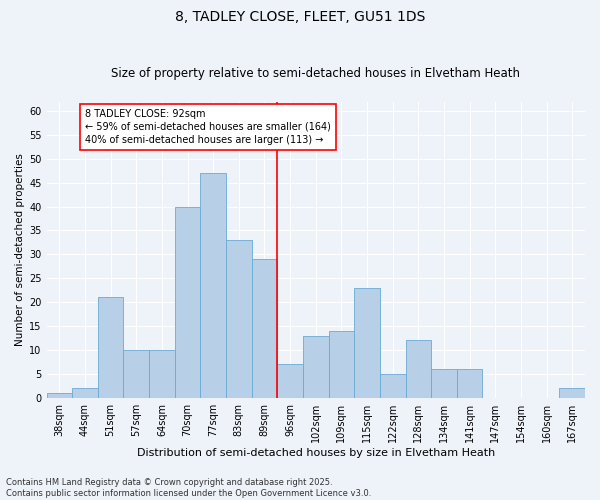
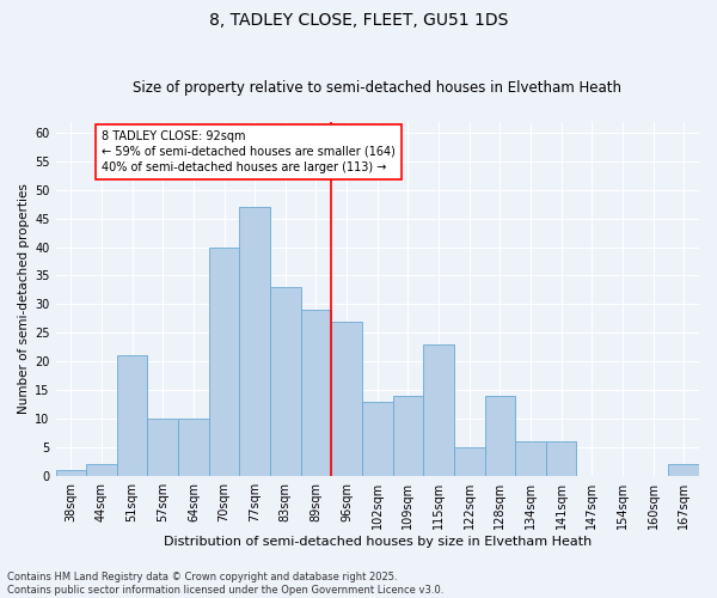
96sqm: 7 -> 27
128sqm: 12 -> 14
